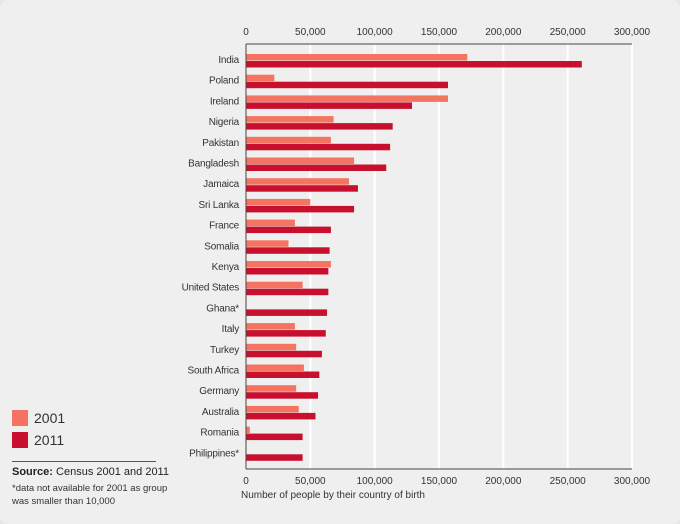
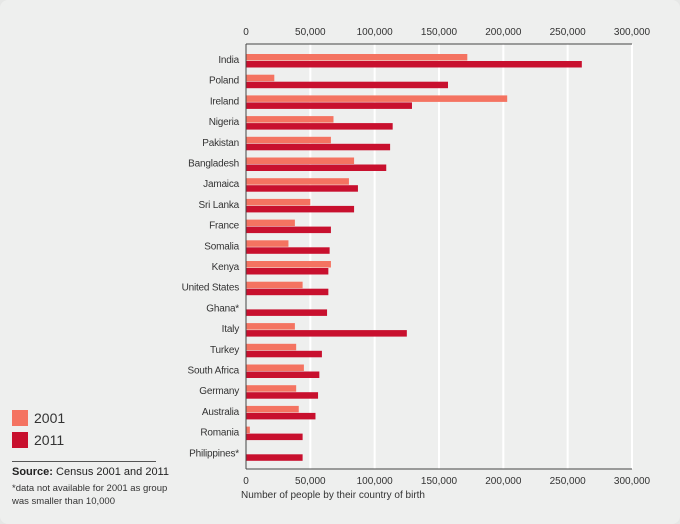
2001/Ireland: 157000 -> 203000
2011/Italy: 62000 -> 125000
